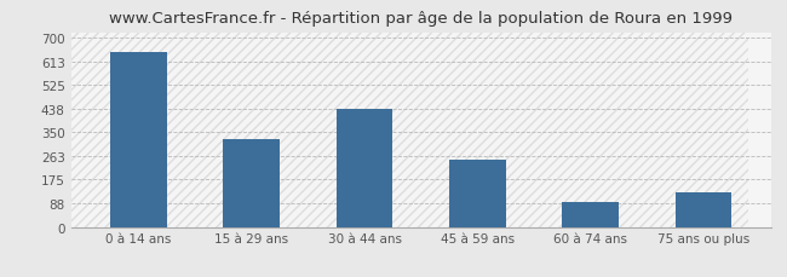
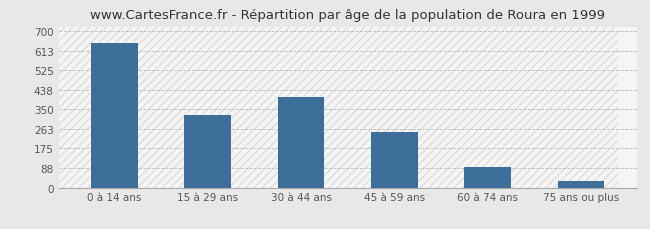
30 à 44 ans: 435 -> 407
75 ans ou plus: 130 -> 30
